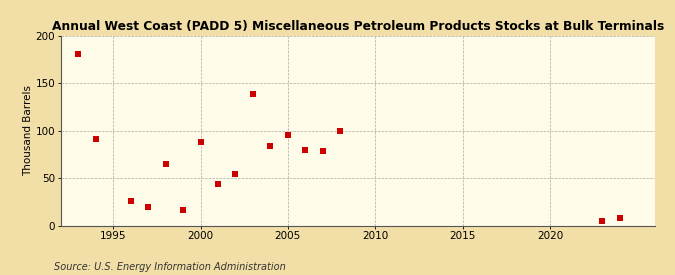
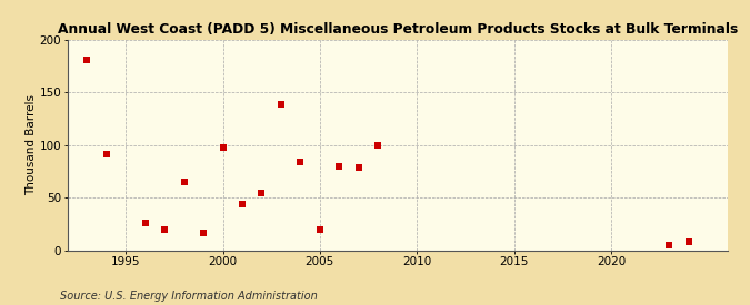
2000: 88 -> 98
2005: 95 -> 20
